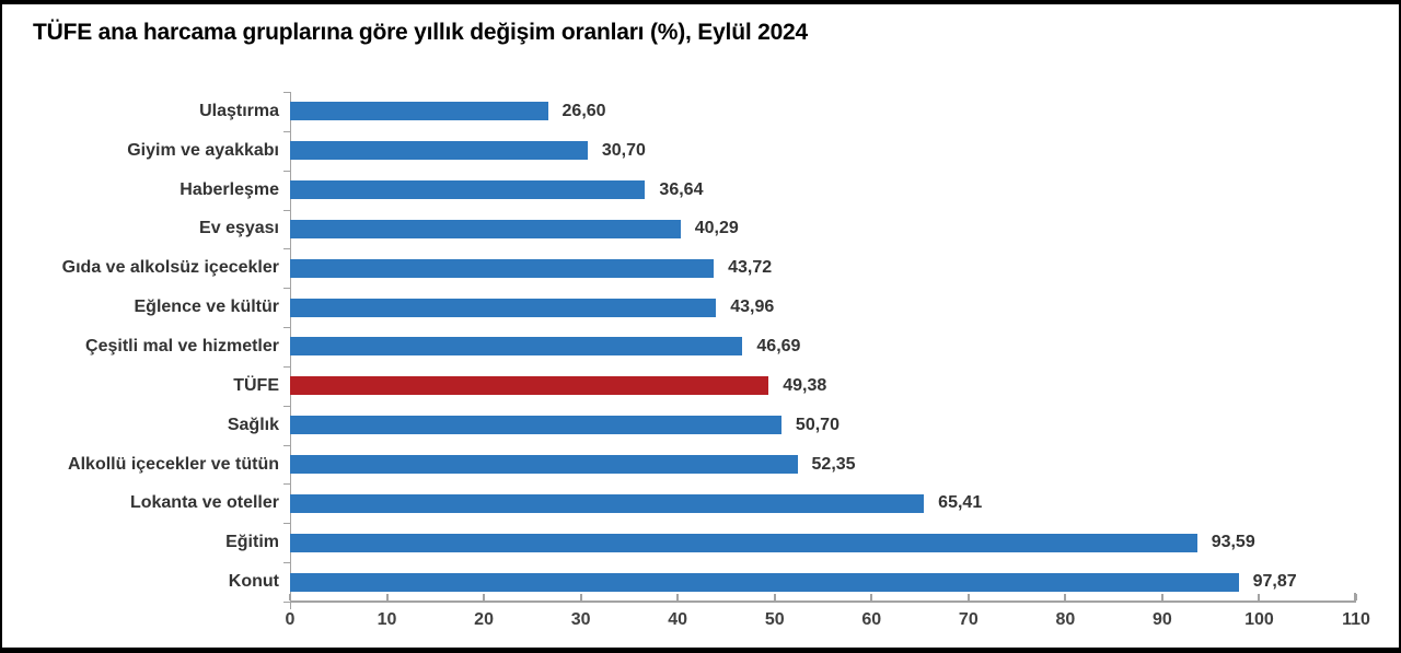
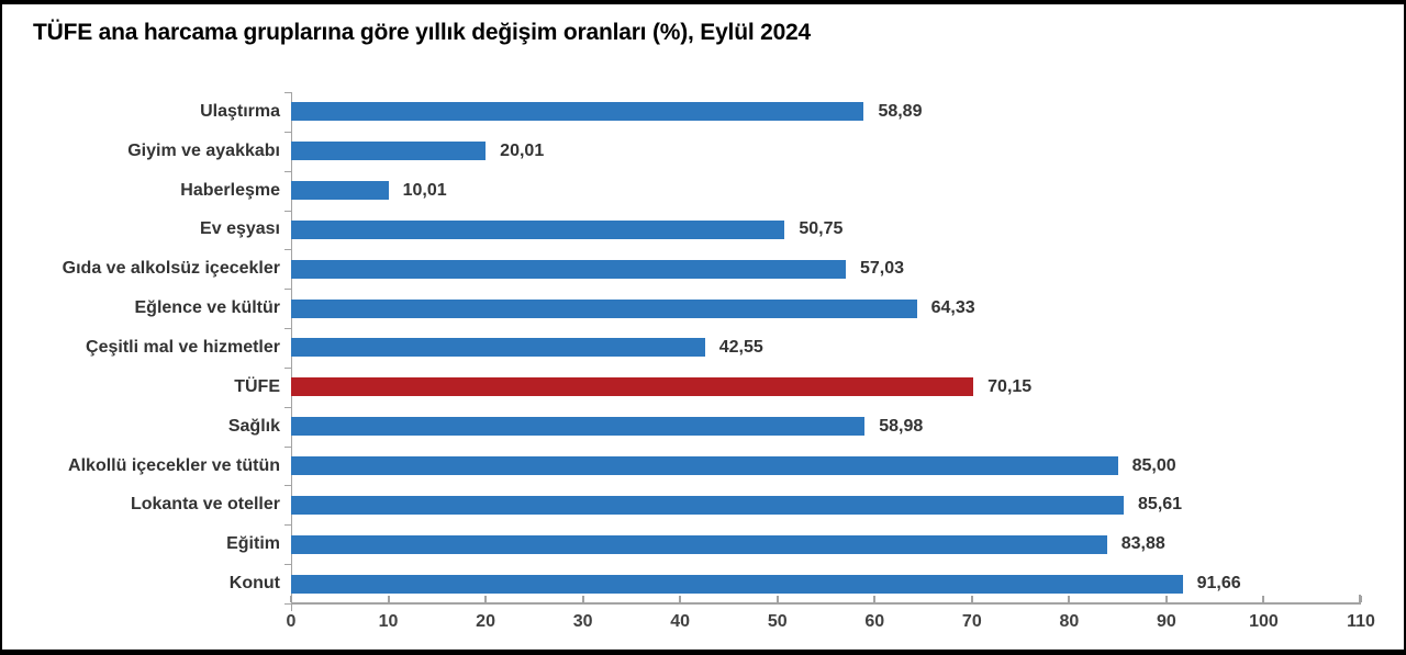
Ulaştırma: 26,60 -> 58,89
Giyim ve ayakkabı: 30,70 -> 20,01
Haberleşme: 36,64 -> 10,01
Ev eşyası: 40,29 -> 50,75
Gıda ve alkolsüz içecekler: 43,72 -> 57,03
Eğlence ve kültür: 43,96 -> 64,33
Çeşitli mal ve hizmetler: 46,69 -> 42,55
TÜFE: 49,38 -> 70,15
Sağlık: 50,70 -> 58,98
Alkollü içecekler ve tütün: 52,35 -> 85,00
Lokanta ve oteller: 65,41 -> 85,61
Eğitim: 93,59 -> 83,88
Konut: 97,87 -> 91,66
